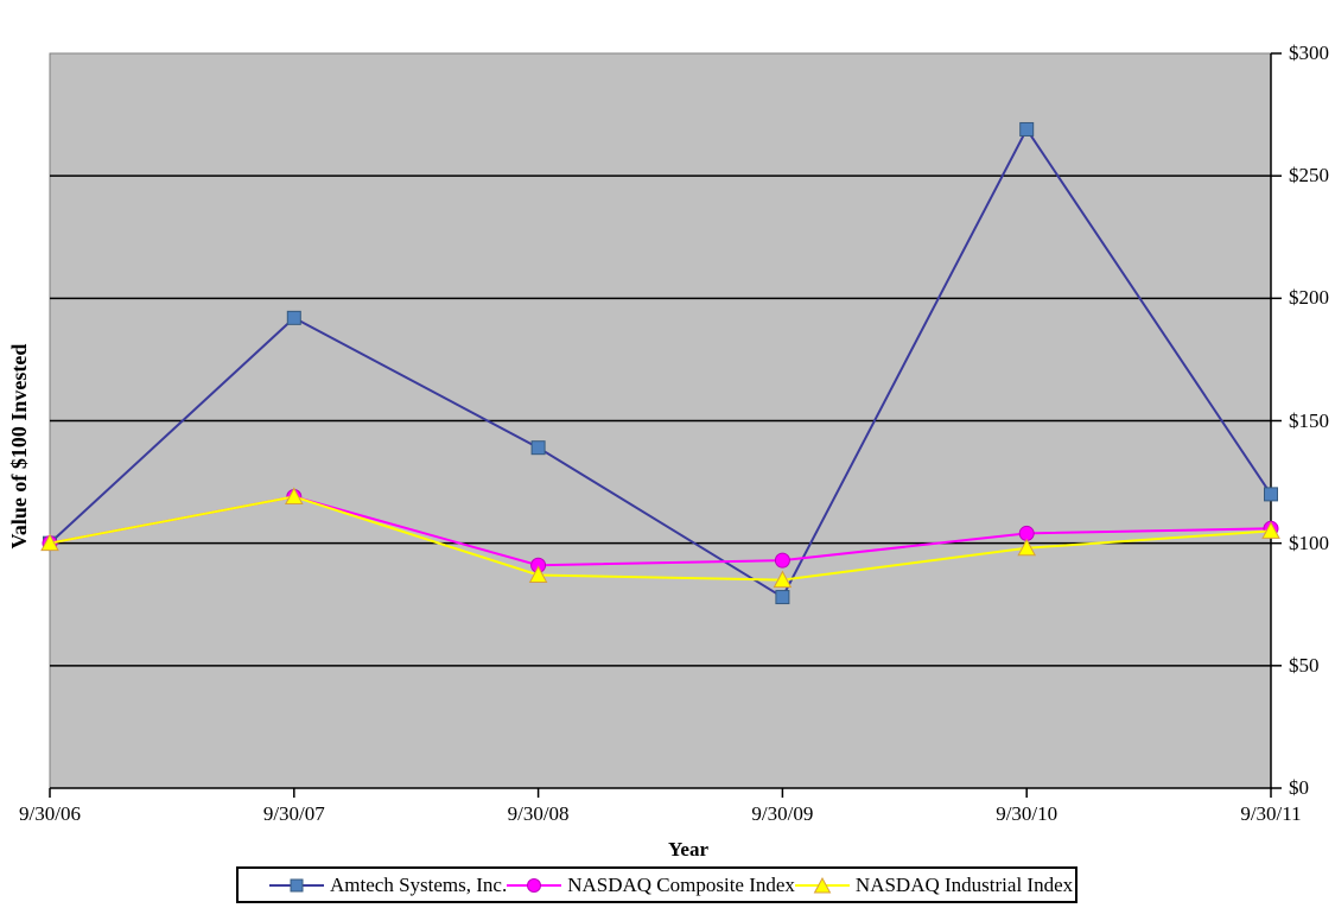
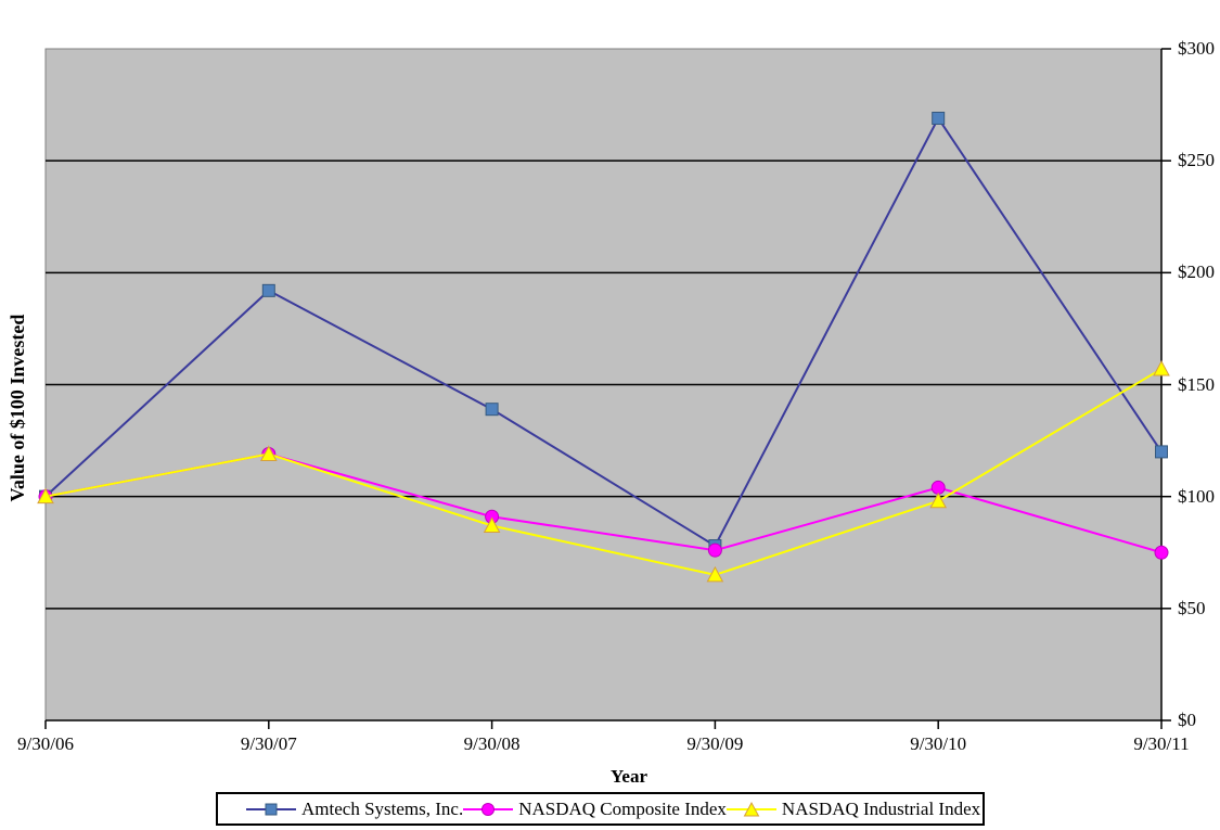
NASDAQ Composite Index/9/30/09: $93 -> $76
NASDAQ Industrial Index/9/30/09: $85 -> $65
NASDAQ Composite Index/9/30/11: $106 -> $75
NASDAQ Industrial Index/9/30/11: $105 -> $157
